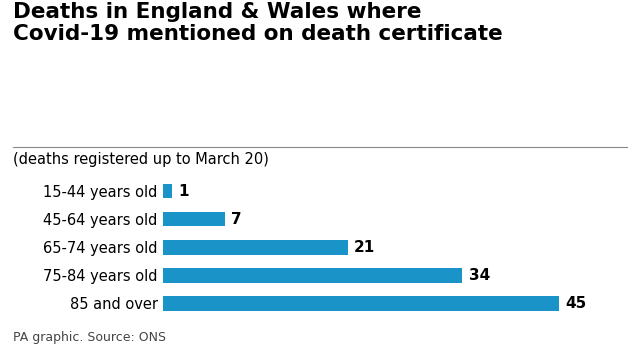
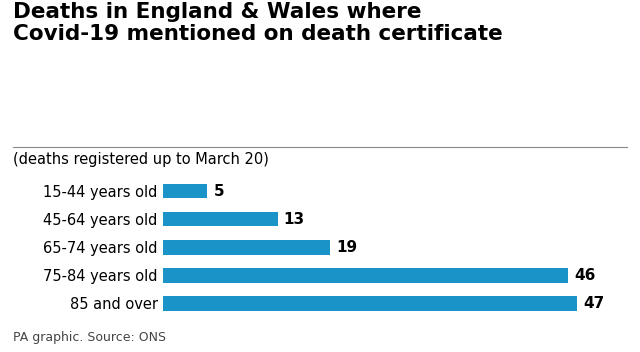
15-44 years old: 1 -> 5
45-64 years old: 7 -> 13
65-74 years old: 21 -> 19
75-84 years old: 34 -> 46
85 and over: 45 -> 47
